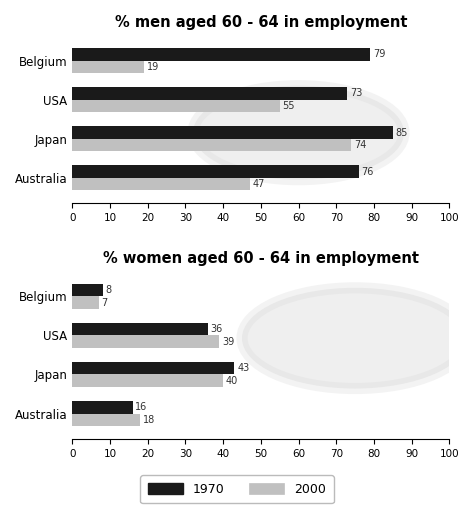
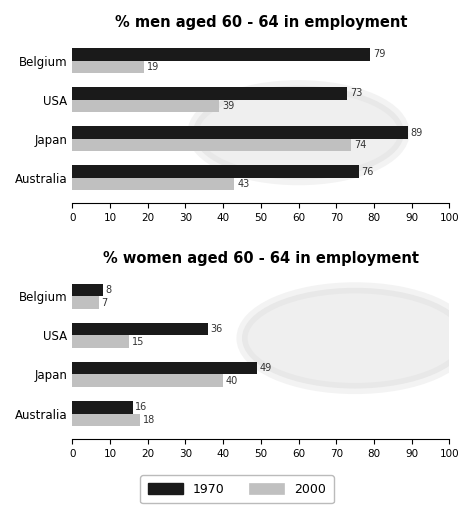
% men aged 60 - 64 in employment/2000/USA: 55 -> 39
% men aged 60 - 64 in employment/1970/Japan: 85 -> 89
% men aged 60 - 64 in employment/2000/Australia: 47 -> 43
% women aged 60 - 64 in employment/2000/USA: 39 -> 15
% women aged 60 - 64 in employment/1970/Japan: 43 -> 49
